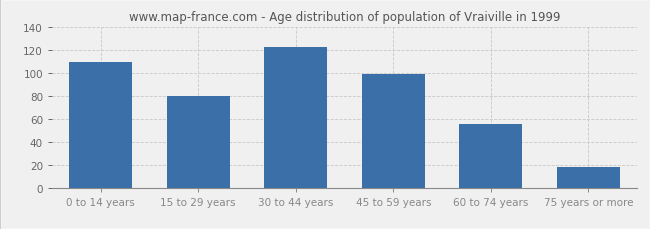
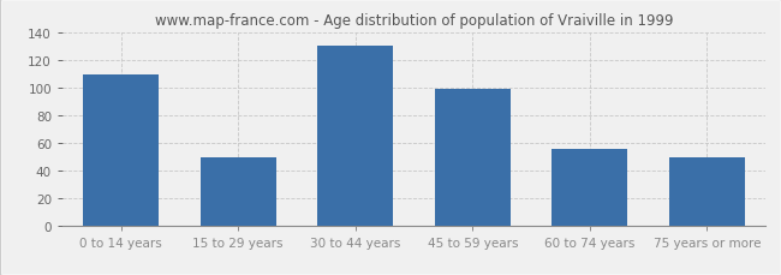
15 to 29 years: 80 -> 49
30 to 44 years: 122 -> 130
75 years or more: 18 -> 49
